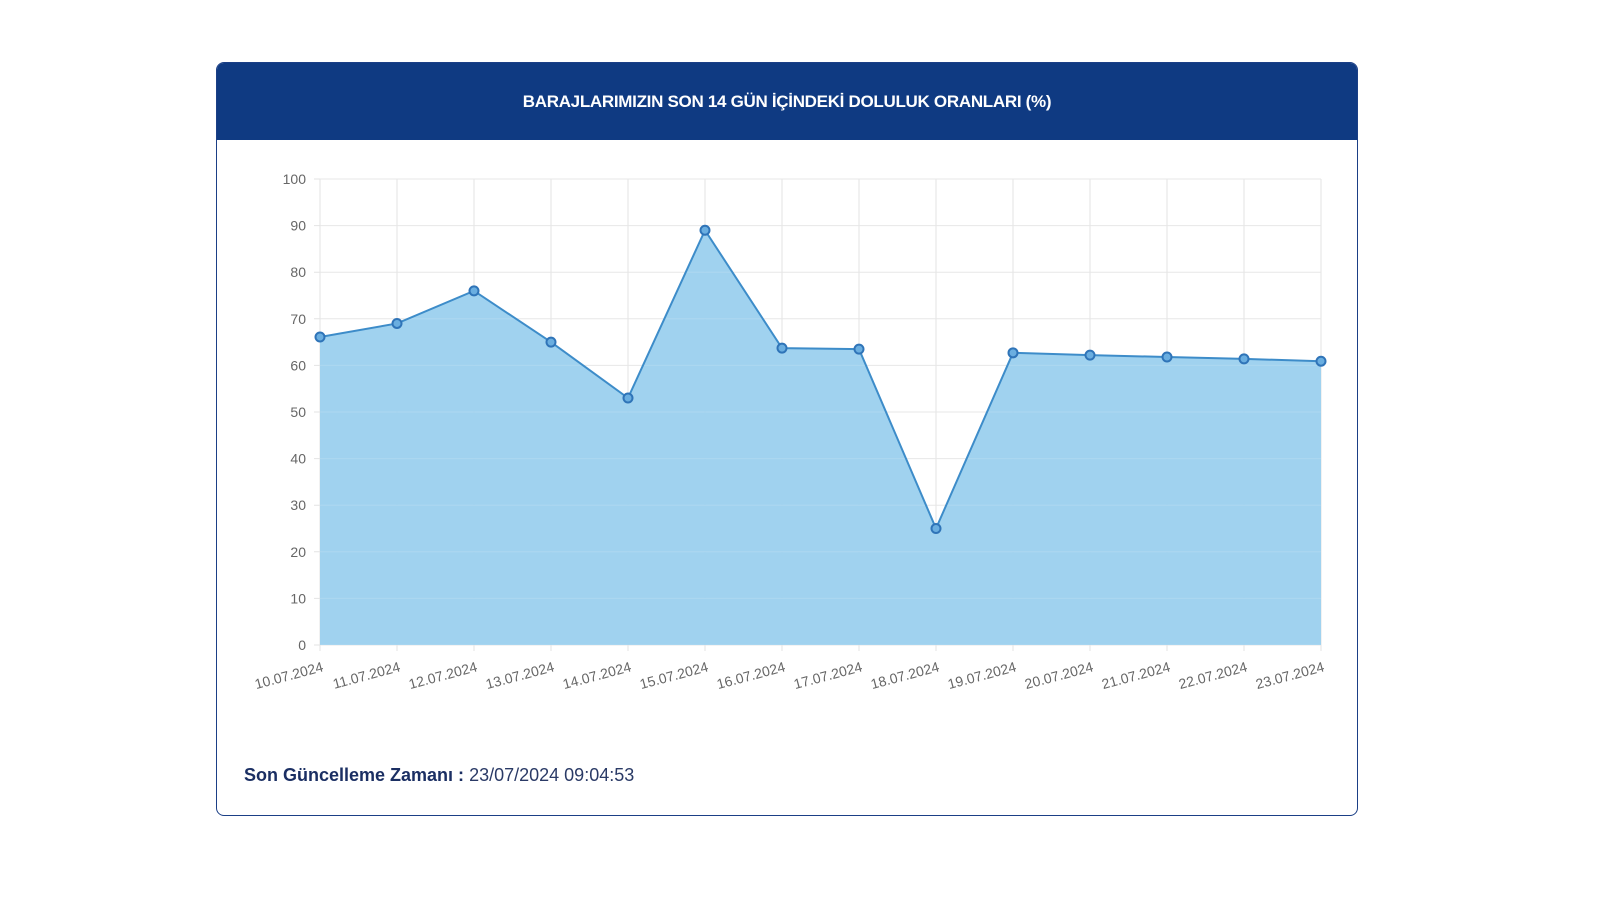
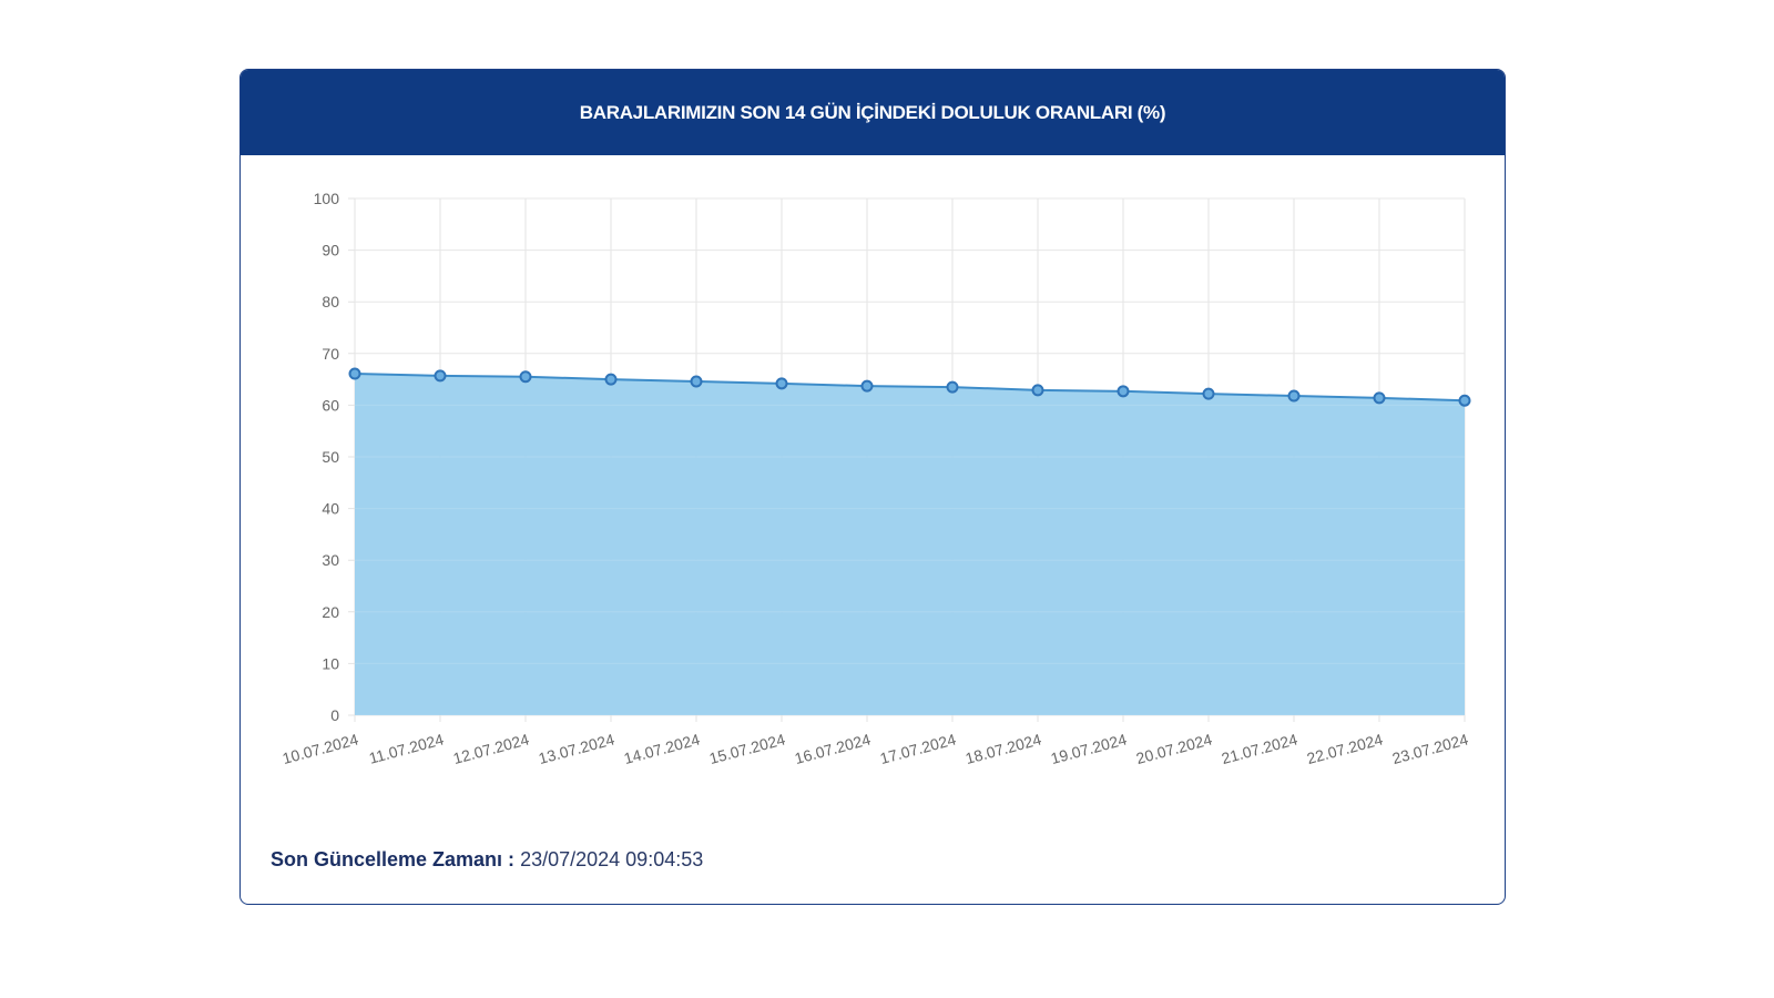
11.07.2024: 69 -> 66
12.07.2024: 76 -> 66
14.07.2024: 53 -> 65
15.07.2024: 89 -> 64
18.07.2024: 25 -> 63
